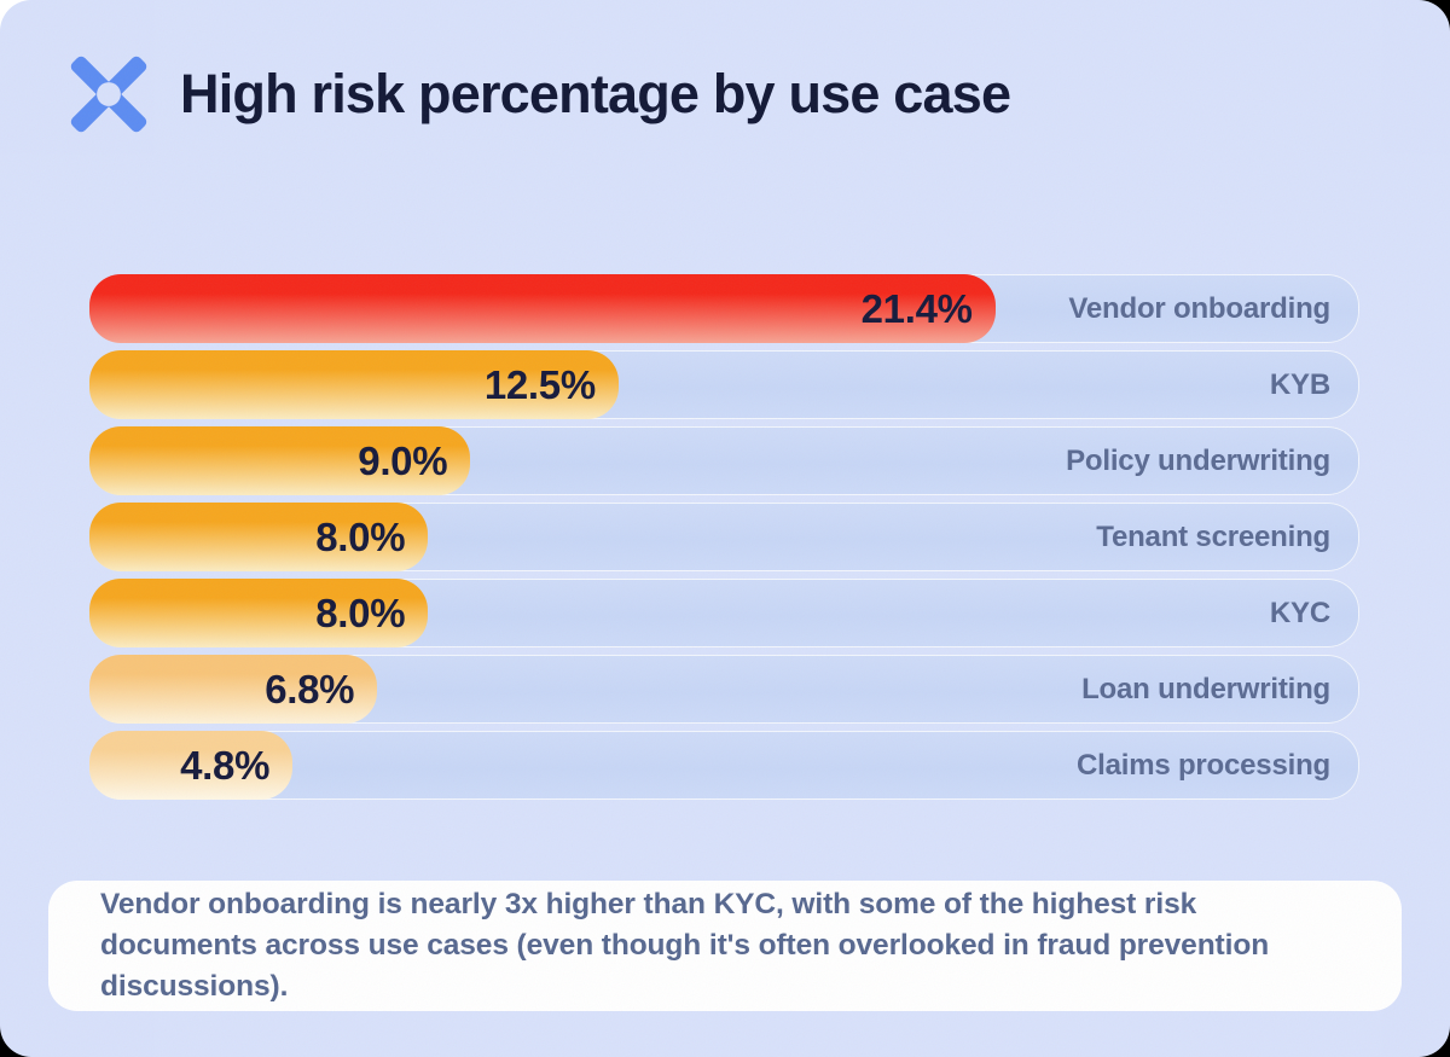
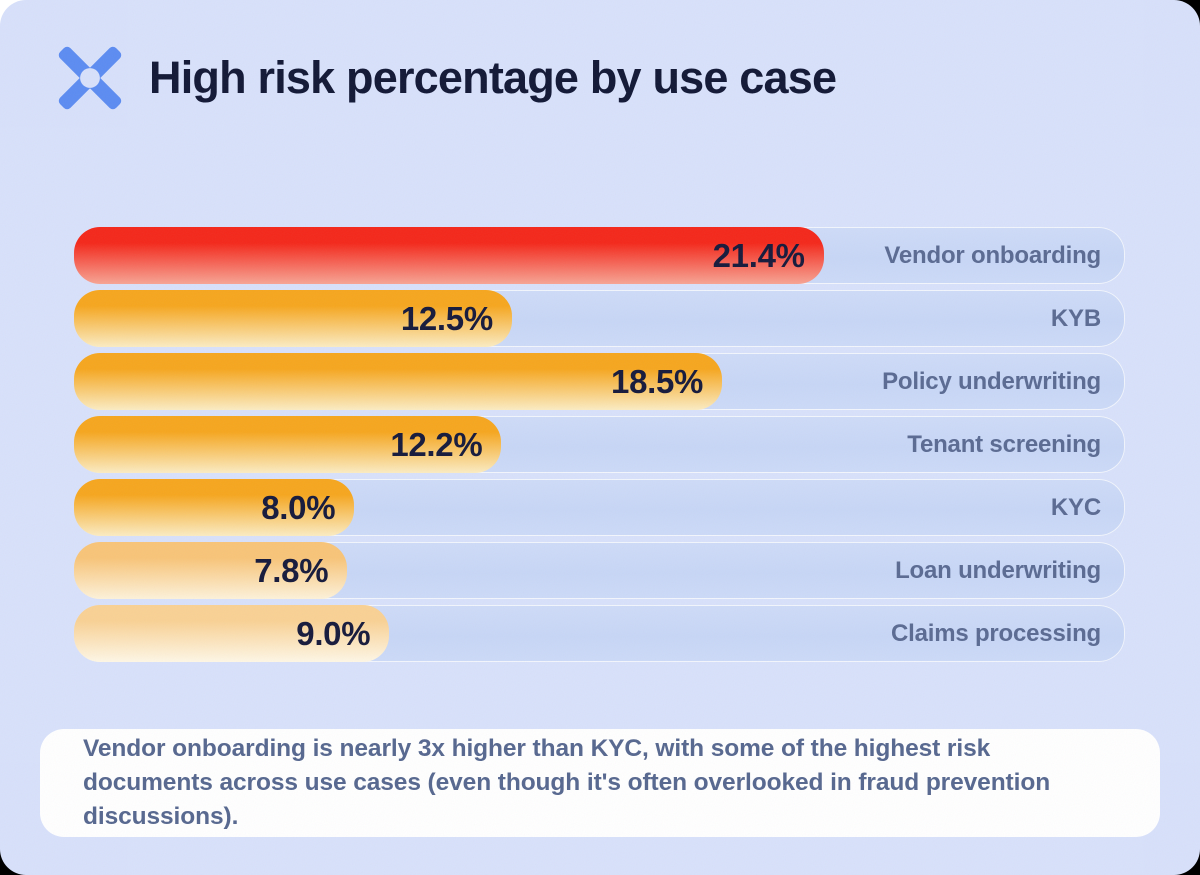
Policy underwriting: 9.0% -> 18.5%
Tenant screening: 8.0% -> 12.2%
Loan underwriting: 6.8% -> 7.8%
Claims processing: 4.8% -> 9.0%
